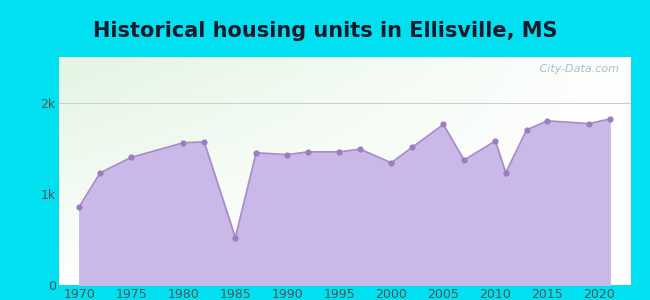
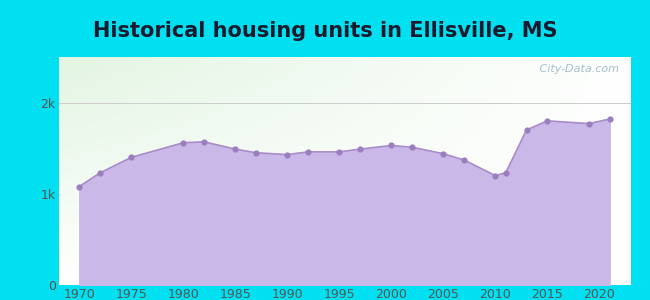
1970: 0.86k -> 1.08k
1985: 0.52k -> 1.49k
2000: 1.34k -> 1.53k
2005: 1.76k -> 1.44k
2010: 1.58k -> 1.20k
